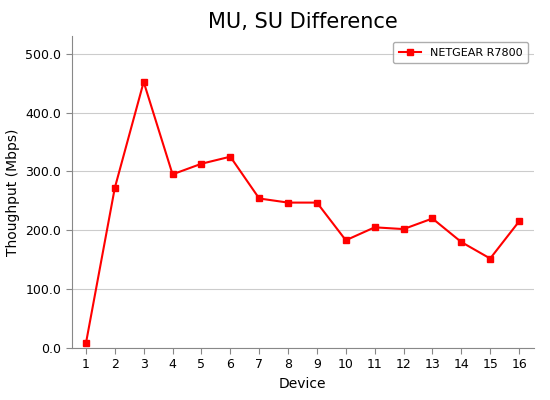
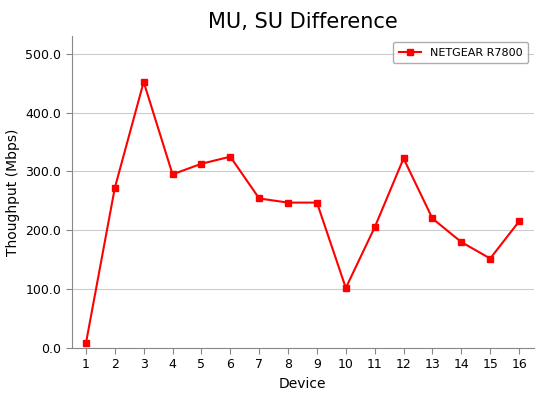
10: 183 -> 102
12: 202 -> 322
